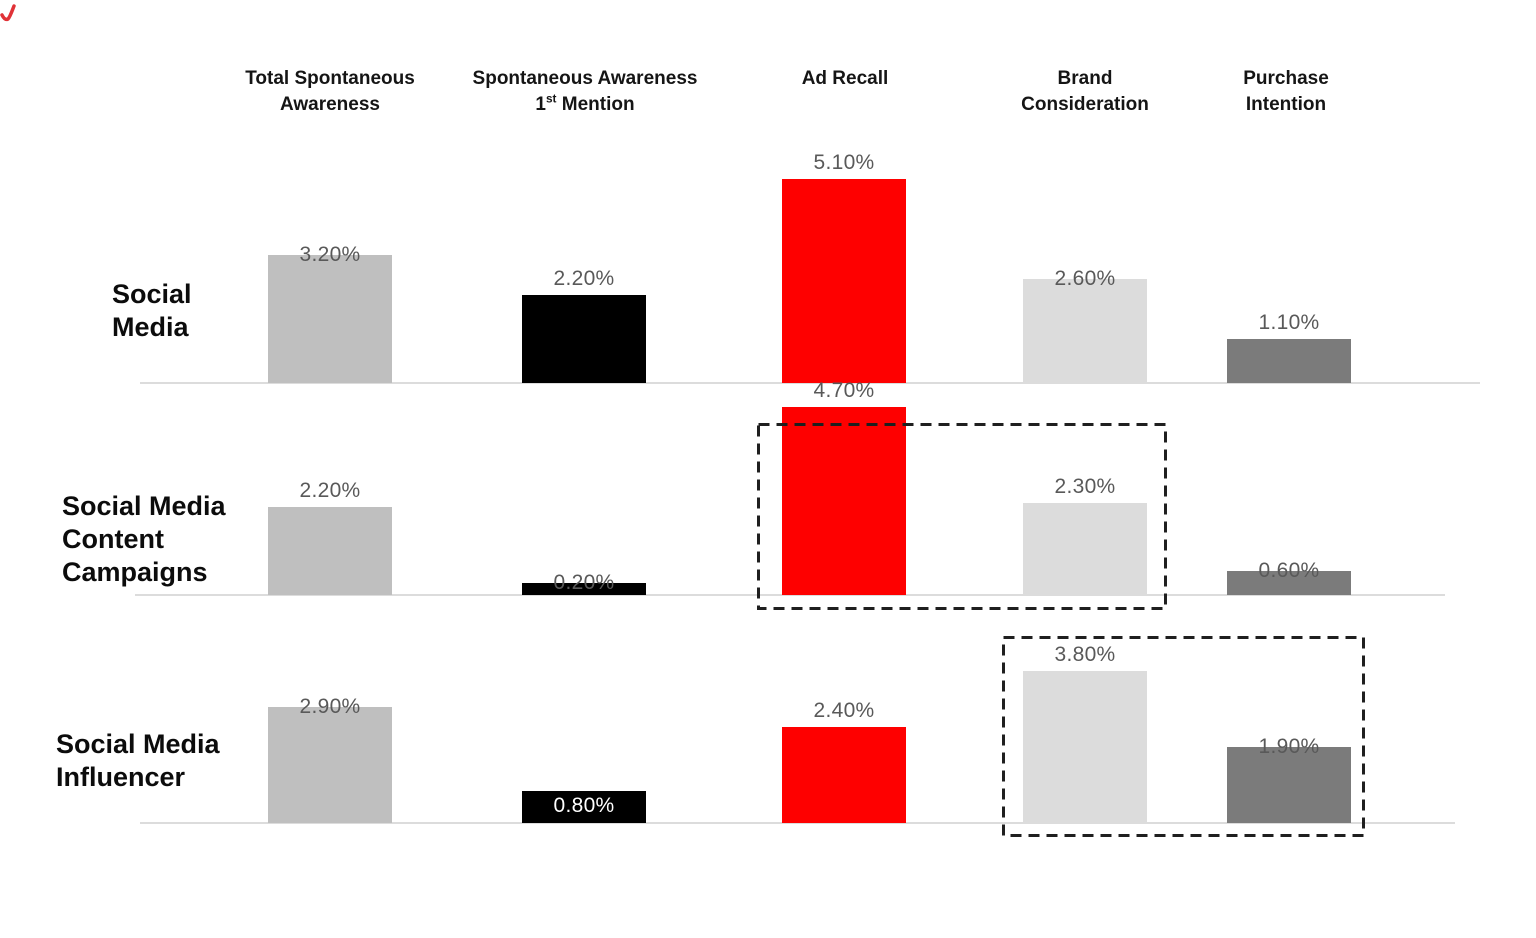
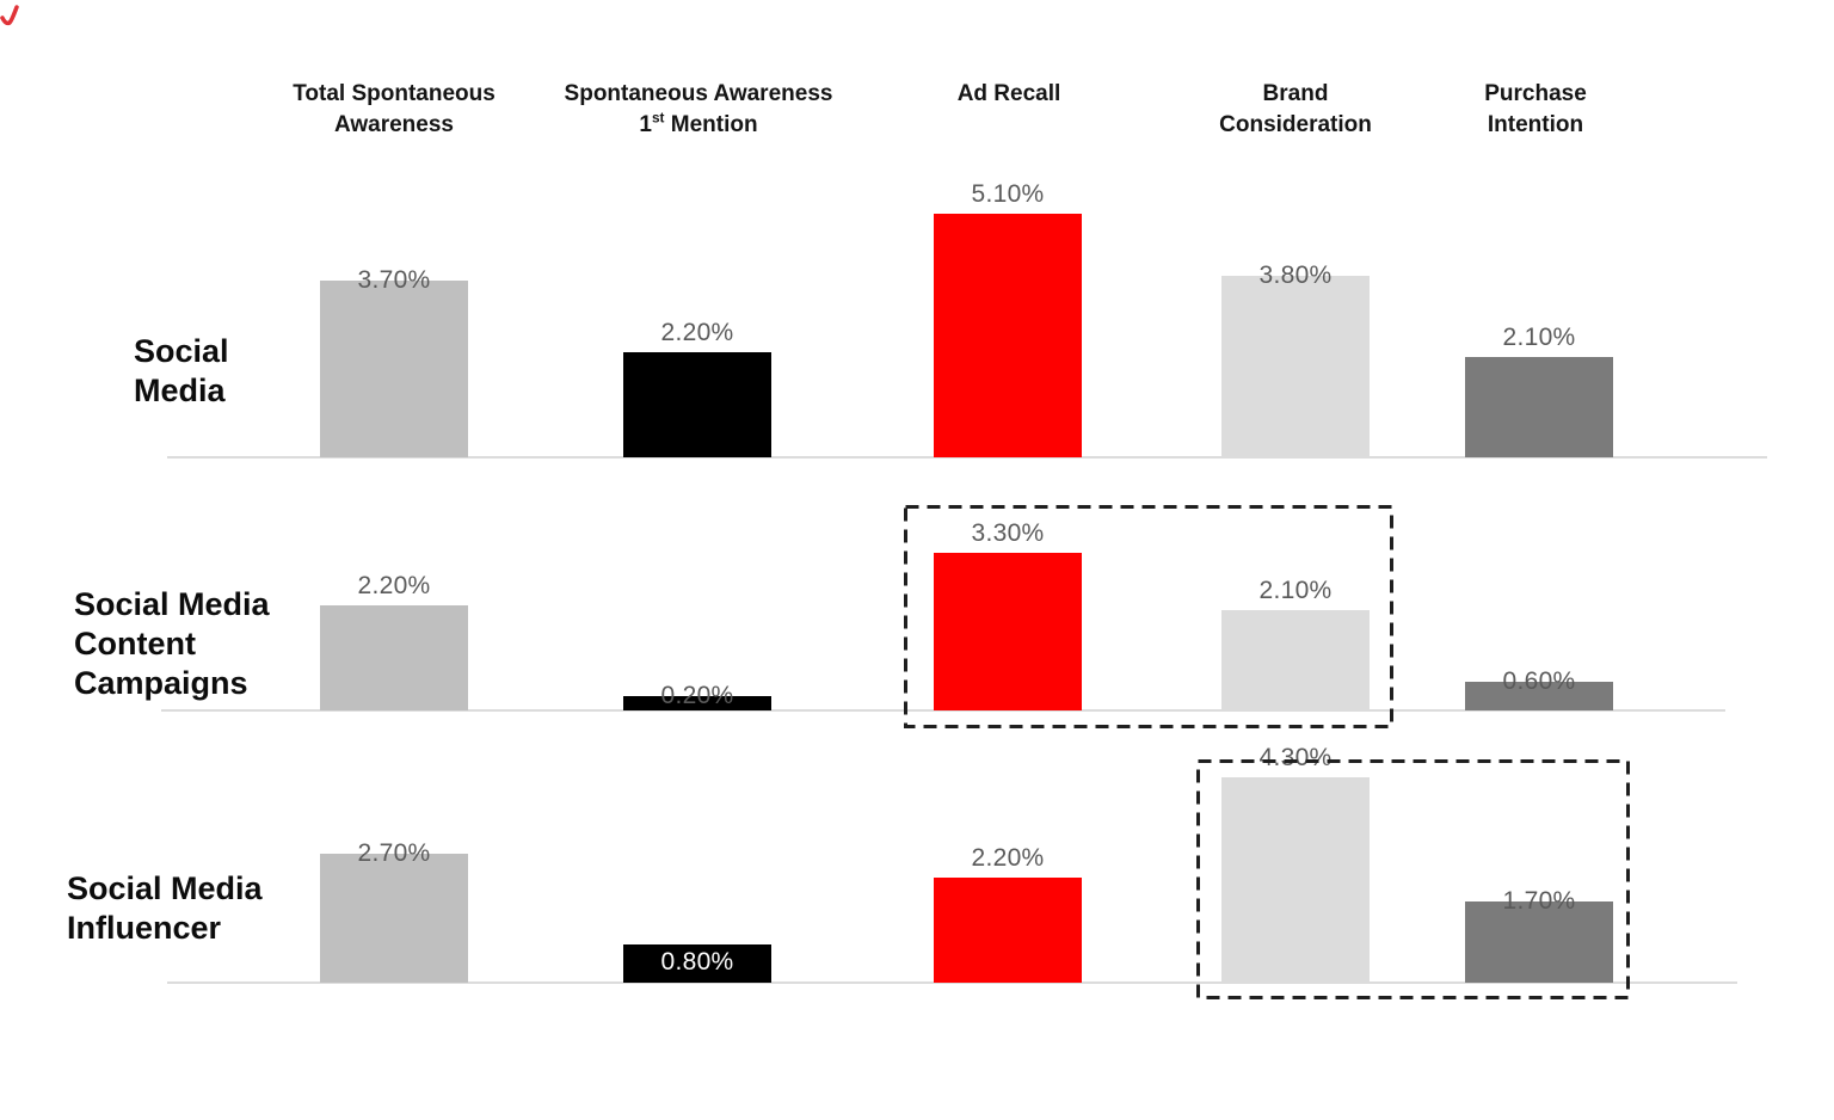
Social Media/Total Spontaneous Awareness: 3.20% -> 3.70%
Social Media Influencer/Total Spontaneous Awareness: 2.90% -> 2.70%
Social Media Content Campaigns/Ad Recall: 4.70% -> 3.30%
Social Media Influencer/Ad Recall: 2.40% -> 2.20%
Social Media/Brand Consideration: 2.60% -> 3.80%
Social Media Content Campaigns/Brand Consideration: 2.30% -> 2.10%
Social Media Influencer/Brand Consideration: 3.80% -> 4.30%
Social Media/Purchase Intention: 1.10% -> 2.10%
Social Media Influencer/Purchase Intention: 1.90% -> 1.70%
